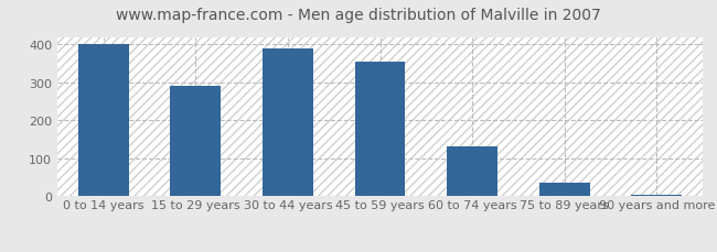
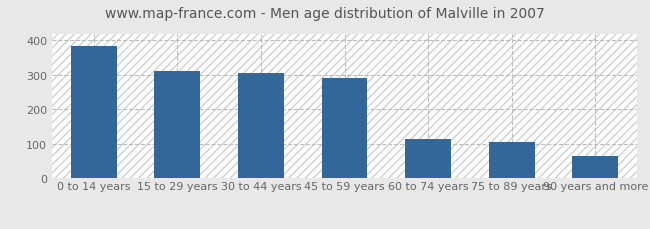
0 to 14 years: 400 -> 385
15 to 29 years: 292 -> 310
30 to 44 years: 390 -> 305
45 to 59 years: 354 -> 290
60 to 74 years: 132 -> 115
75 to 89 years: 36 -> 105
90 years and more: 5 -> 65
